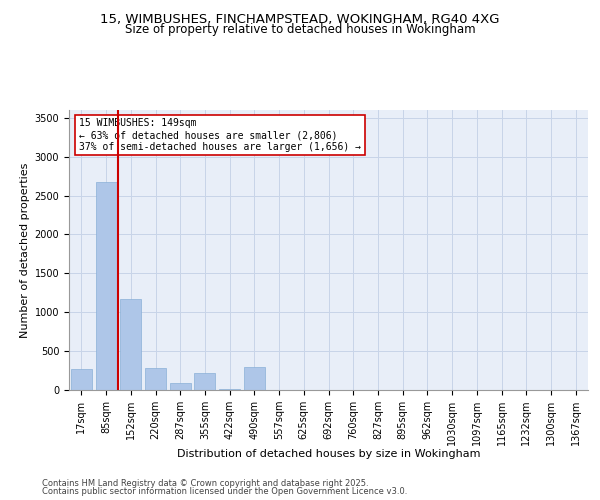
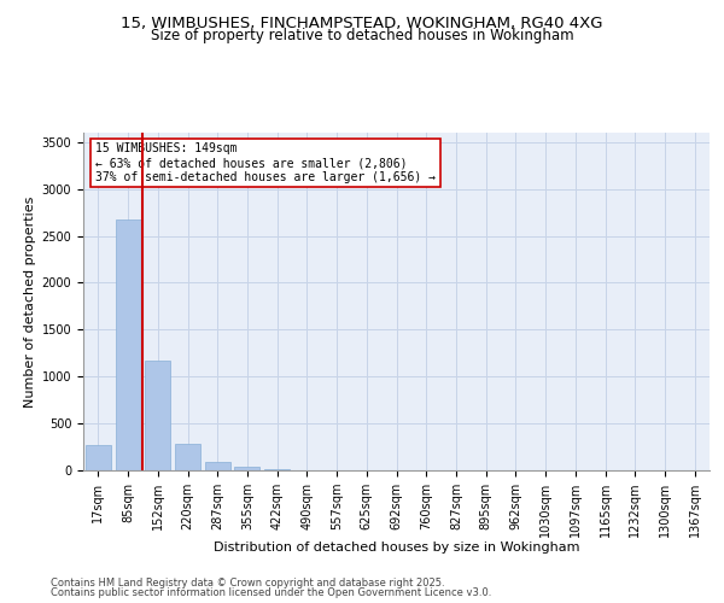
355sqm: 220 -> 40
490sqm: 300 -> 0
